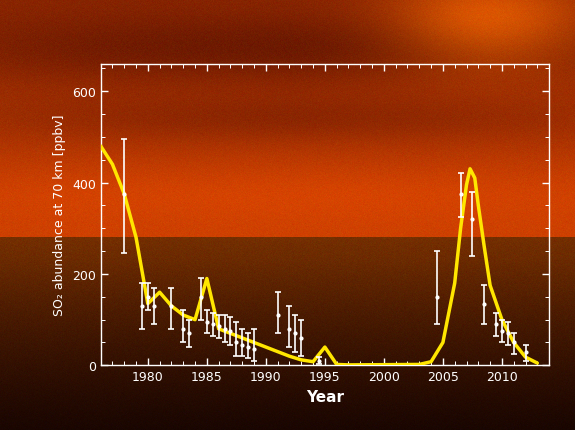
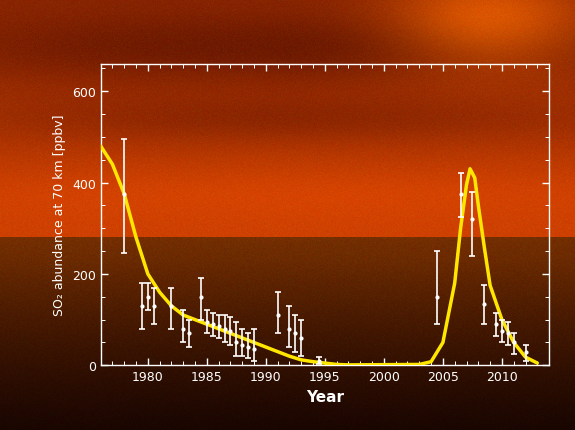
1980: 135 -> 200
1985: 190 -> 90
1995: 40 -> 5
